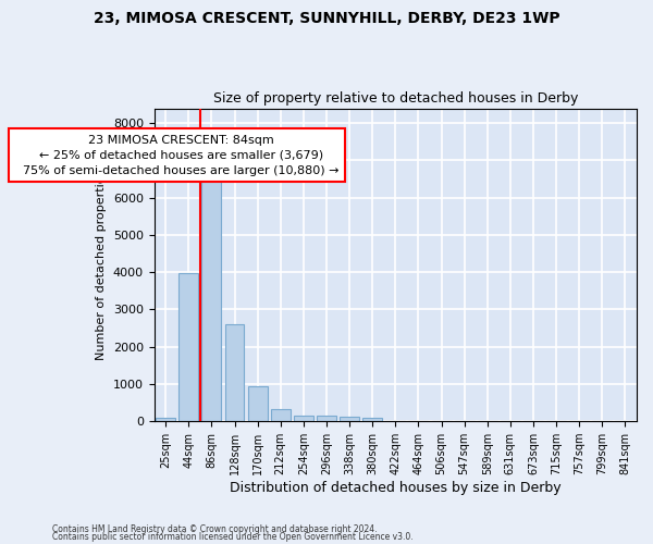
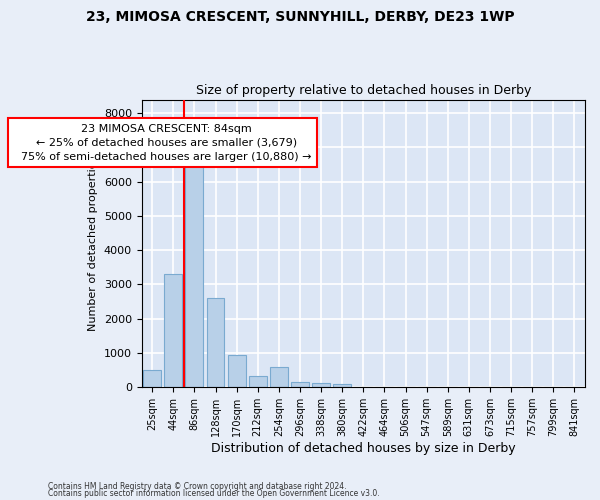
25sqm: 80 -> 500
44sqm: 3970 -> 3300
254sqm: 140 -> 600
